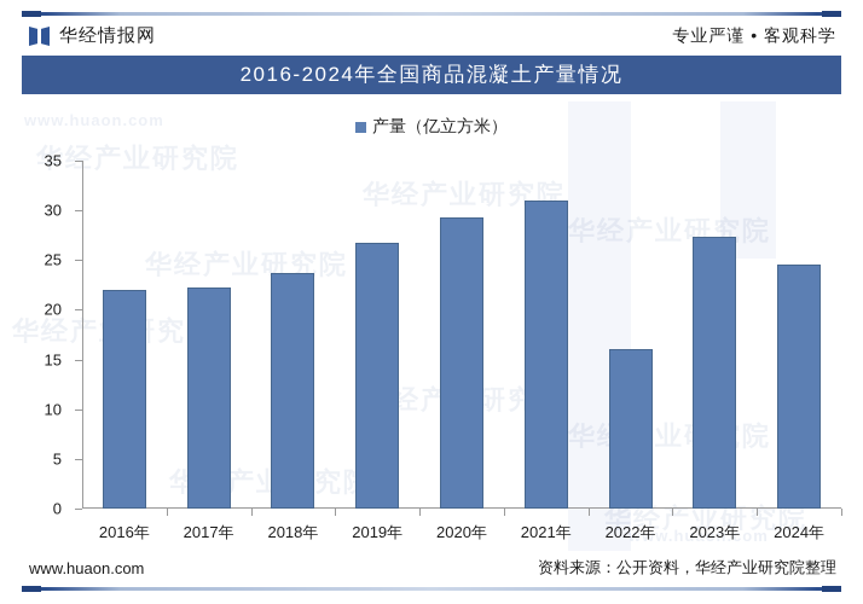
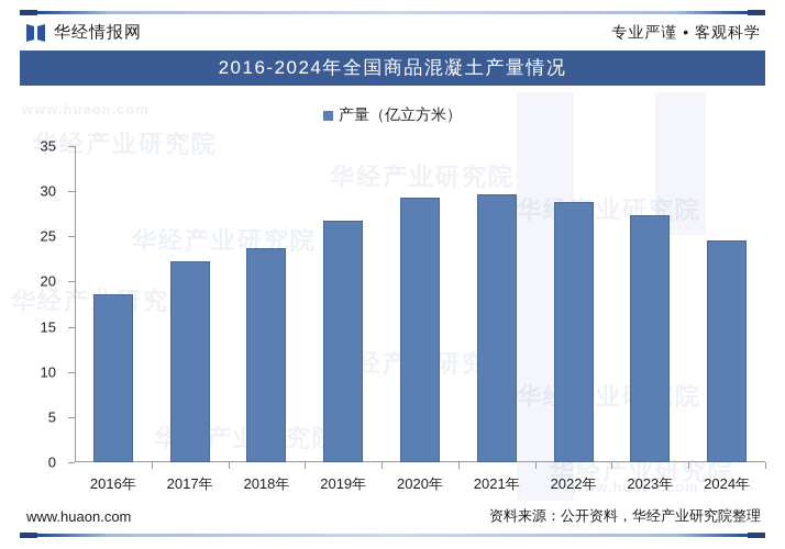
2016年: 22 -> 19
2021年: 31 -> 30
2022年: 16 -> 29
